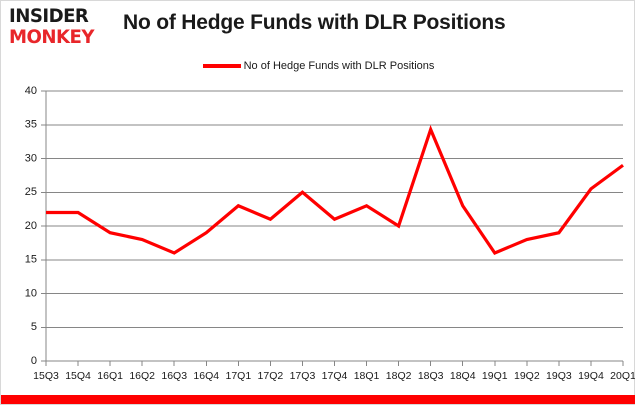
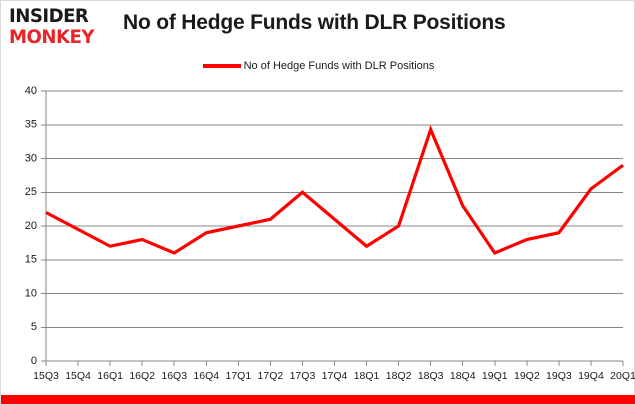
15Q4: 22 -> 20
16Q1: 19 -> 17
17Q1: 23 -> 20
18Q1: 23 -> 17
